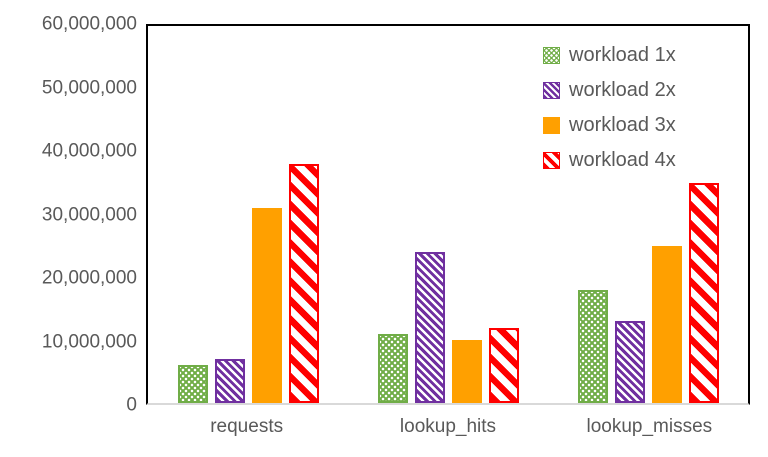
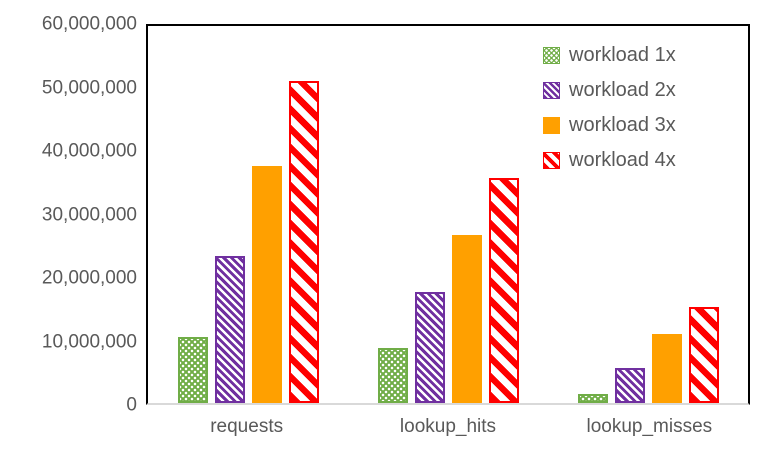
workload 1x/requests: 6000000 -> 10000000
workload 2x/requests: 7000000 -> 23000000
workload 3x/requests: 31000000 -> 38000000
workload 4x/requests: 38000000 -> 51000000
workload 1x/lookup_hits: 11000000 -> 9000000
workload 2x/lookup_hits: 24000000 -> 18000000
workload 3x/lookup_hits: 10000000 -> 27000000
workload 4x/lookup_hits: 12000000 -> 36000000
workload 1x/lookup_misses: 18000000 -> 2000000
workload 2x/lookup_misses: 13000000 -> 6000000
workload 3x/lookup_misses: 25000000 -> 11000000
workload 4x/lookup_misses: 35000000 -> 15000000
